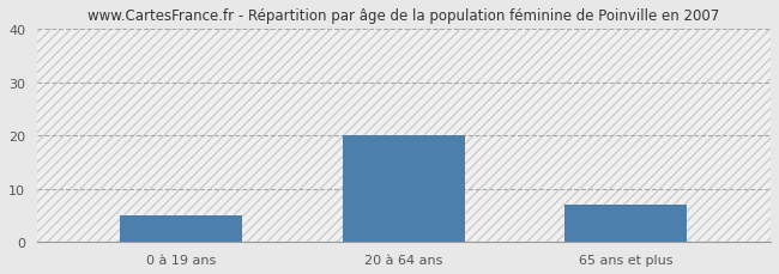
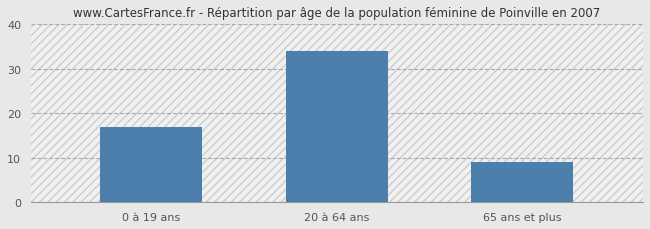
0 à 19 ans: 5 -> 17
20 à 64 ans: 20 -> 34
65 ans et plus: 7 -> 9
